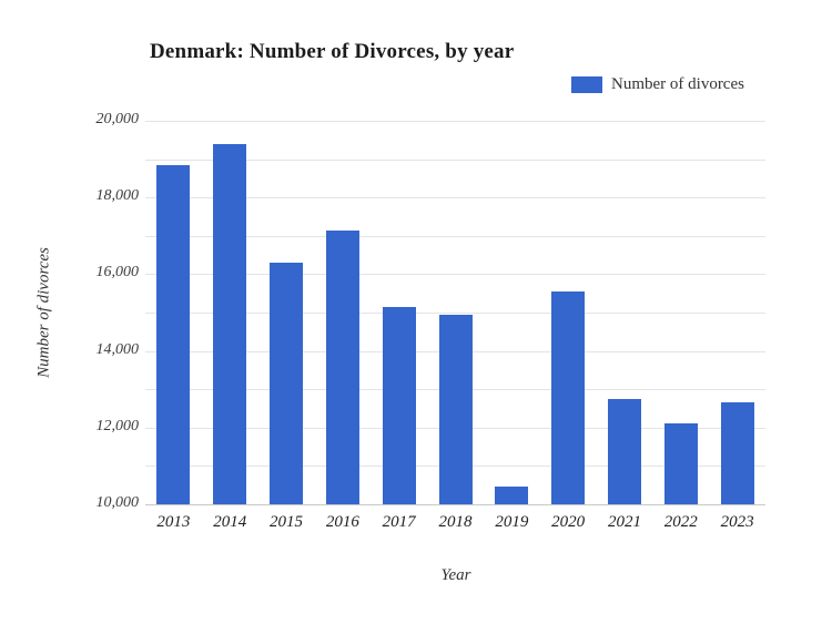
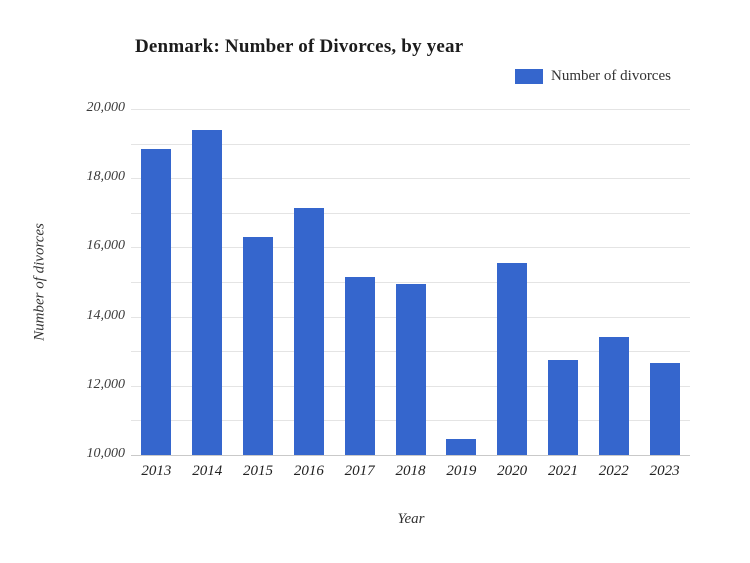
2022: 12100 -> 13400
